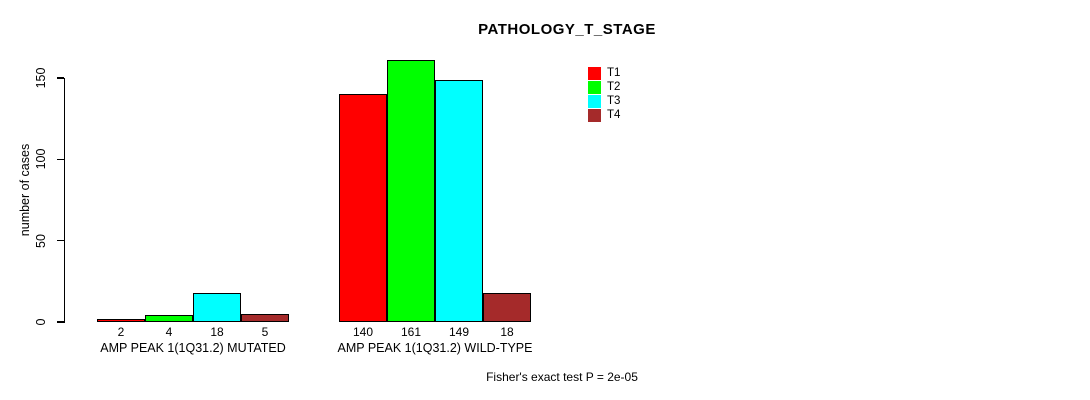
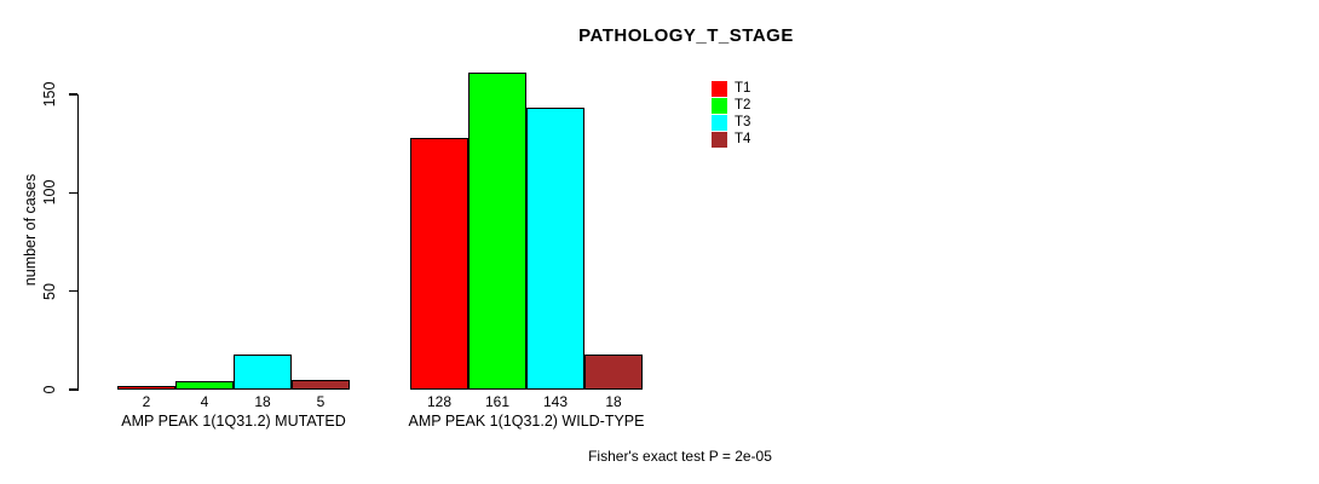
T1/AMP PEAK 1(1Q31.2) WILD-TYPE: 140 -> 128
T3/AMP PEAK 1(1Q31.2) WILD-TYPE: 149 -> 143
